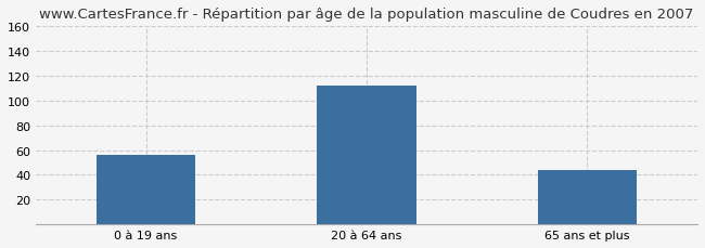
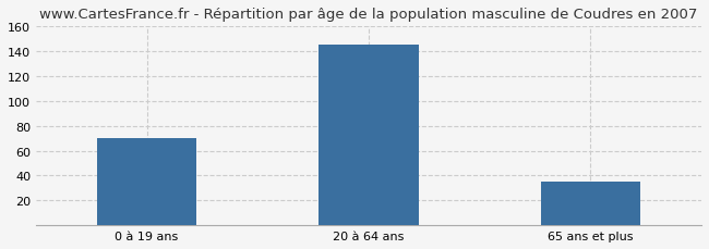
0 à 19 ans: 56 -> 70
20 à 64 ans: 112 -> 145
65 ans et plus: 44 -> 35
